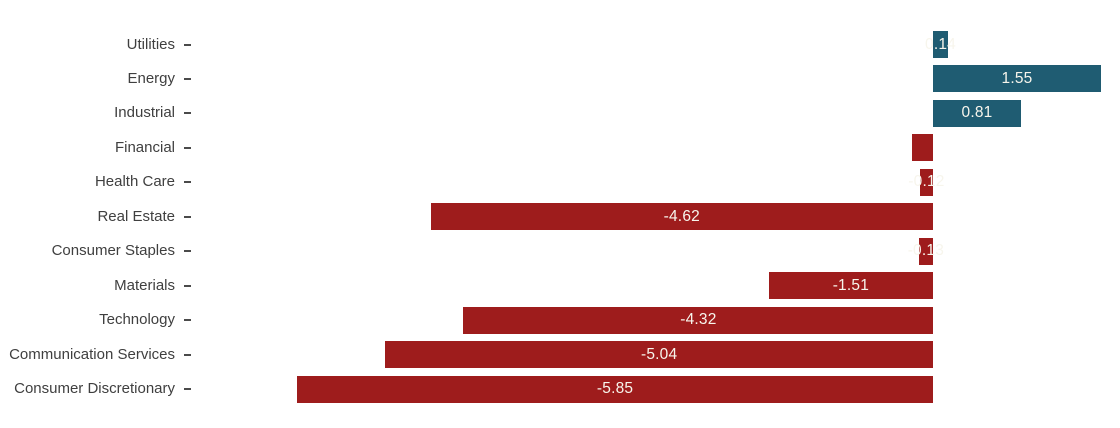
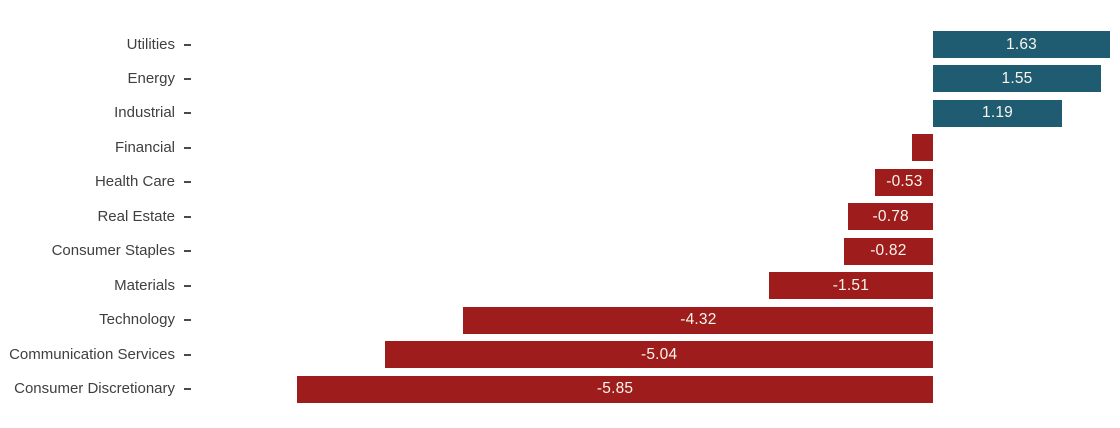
Utilities: 0.14 -> 1.63
Industrial: 0.81 -> 1.19
Health Care: -0.12 -> -0.53
Real Estate: -4.62 -> -0.78
Consumer Staples: -0.13 -> -0.82
